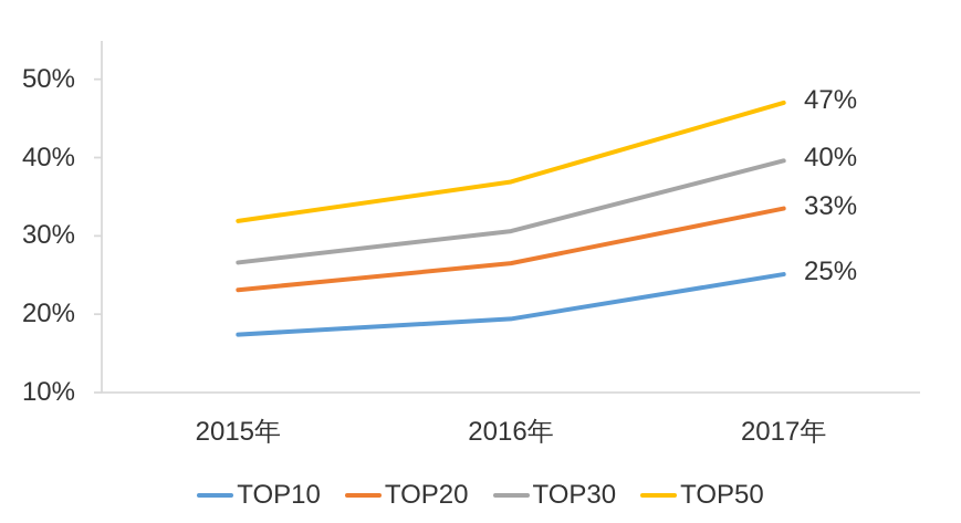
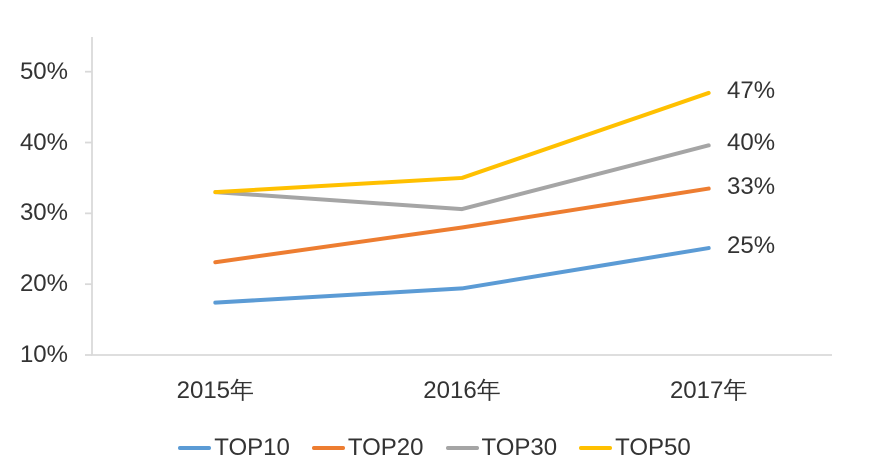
TOP30/2015年: 27% -> 33%
TOP50/2015年: 32% -> 33%
TOP20/2016年: 26% -> 28%
TOP50/2016年: 37% -> 35%
